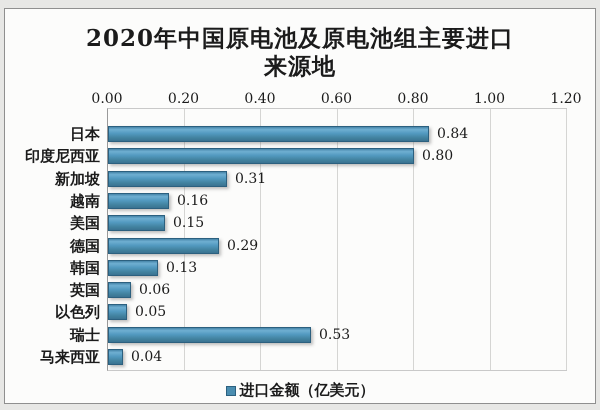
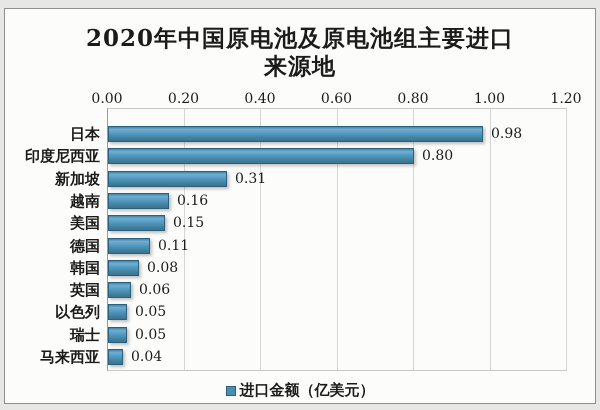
日本: 0.84 -> 0.98
德国: 0.29 -> 0.11
韩国: 0.13 -> 0.08
瑞士: 0.53 -> 0.05
